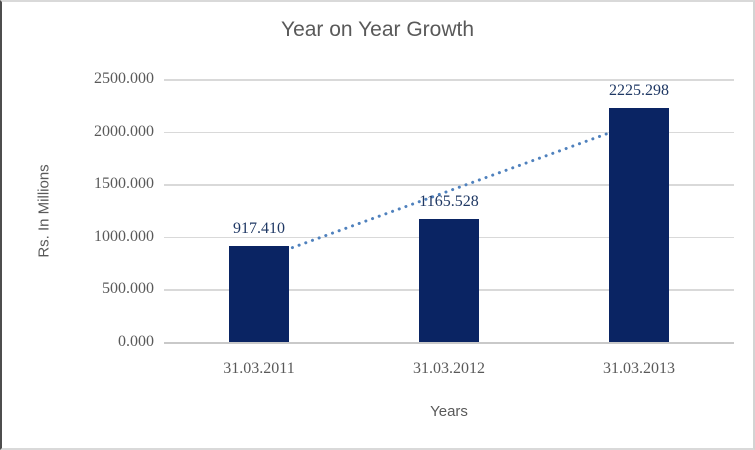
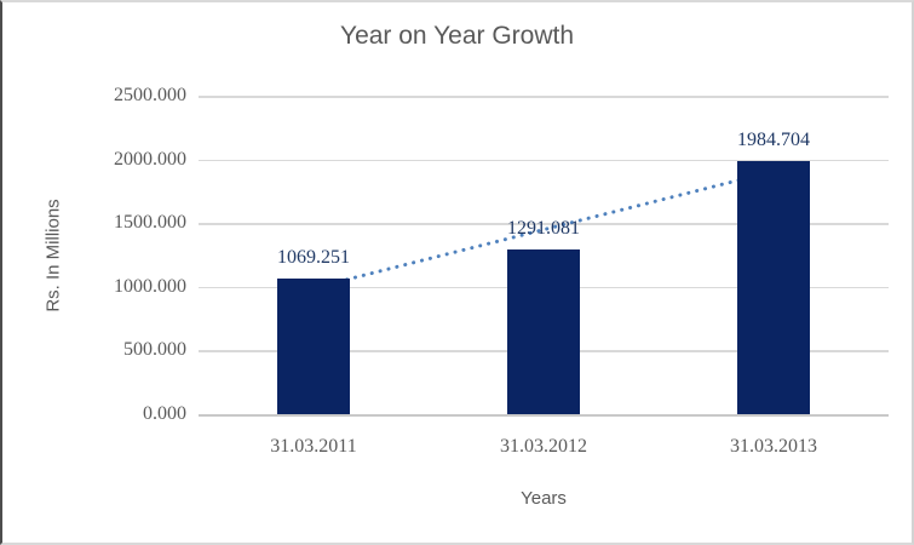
31.03.2011: 917.410 -> 1069.251
31.03.2012: 1165.528 -> 1291.081
31.03.2013: 2225.298 -> 1984.704
